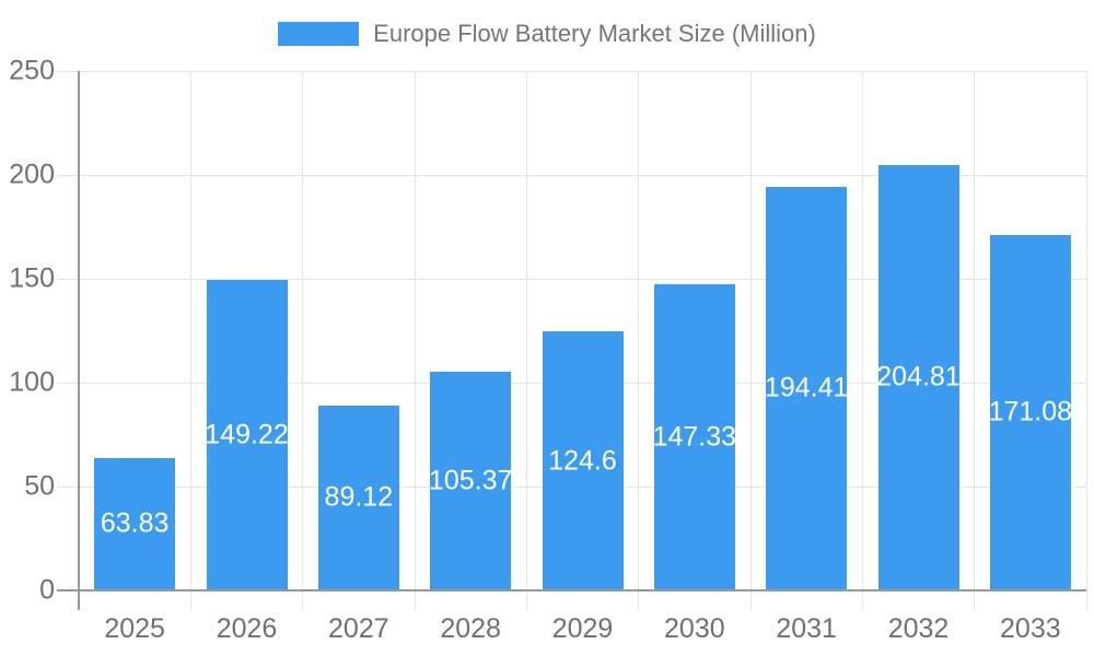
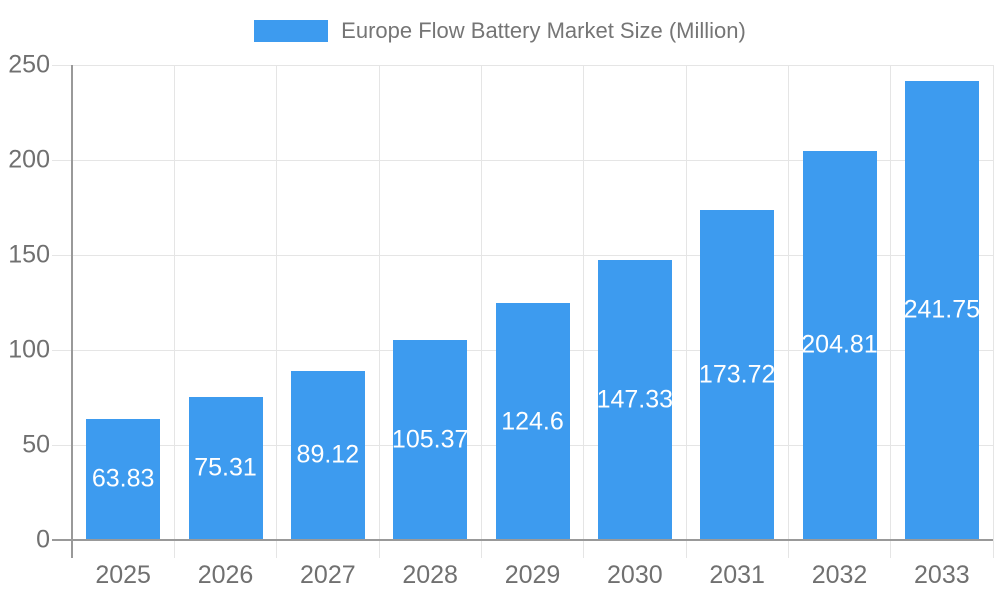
2026: 149.22 -> 75.31
2031: 194.41 -> 173.72
2033: 171.08 -> 241.75
